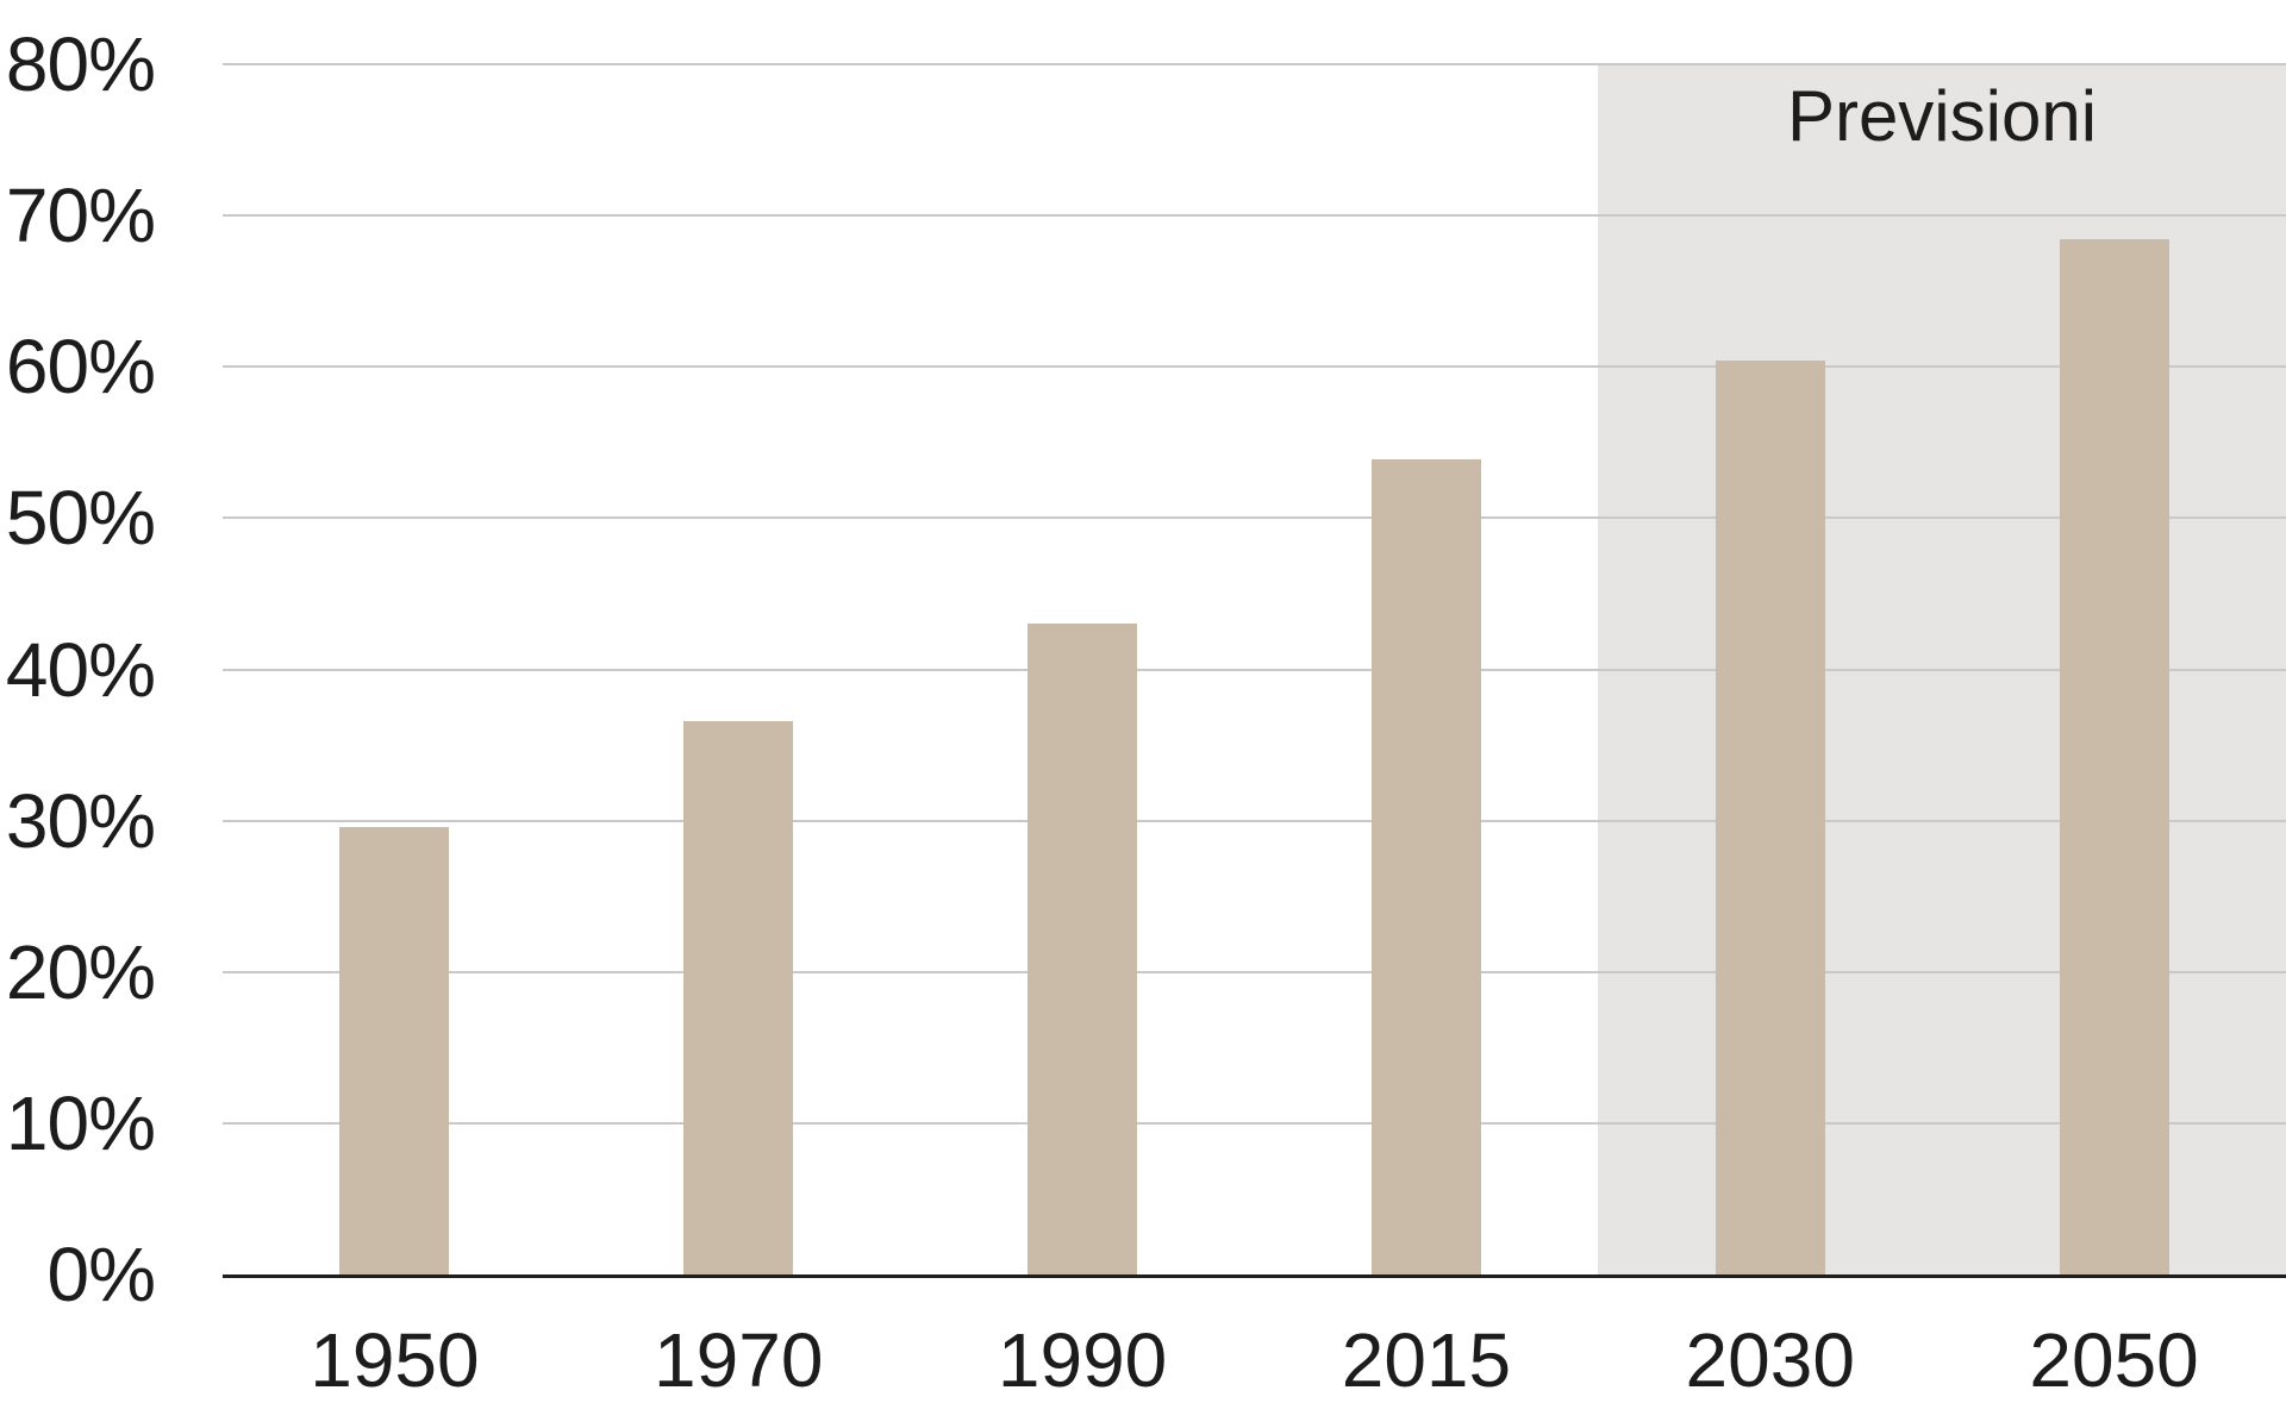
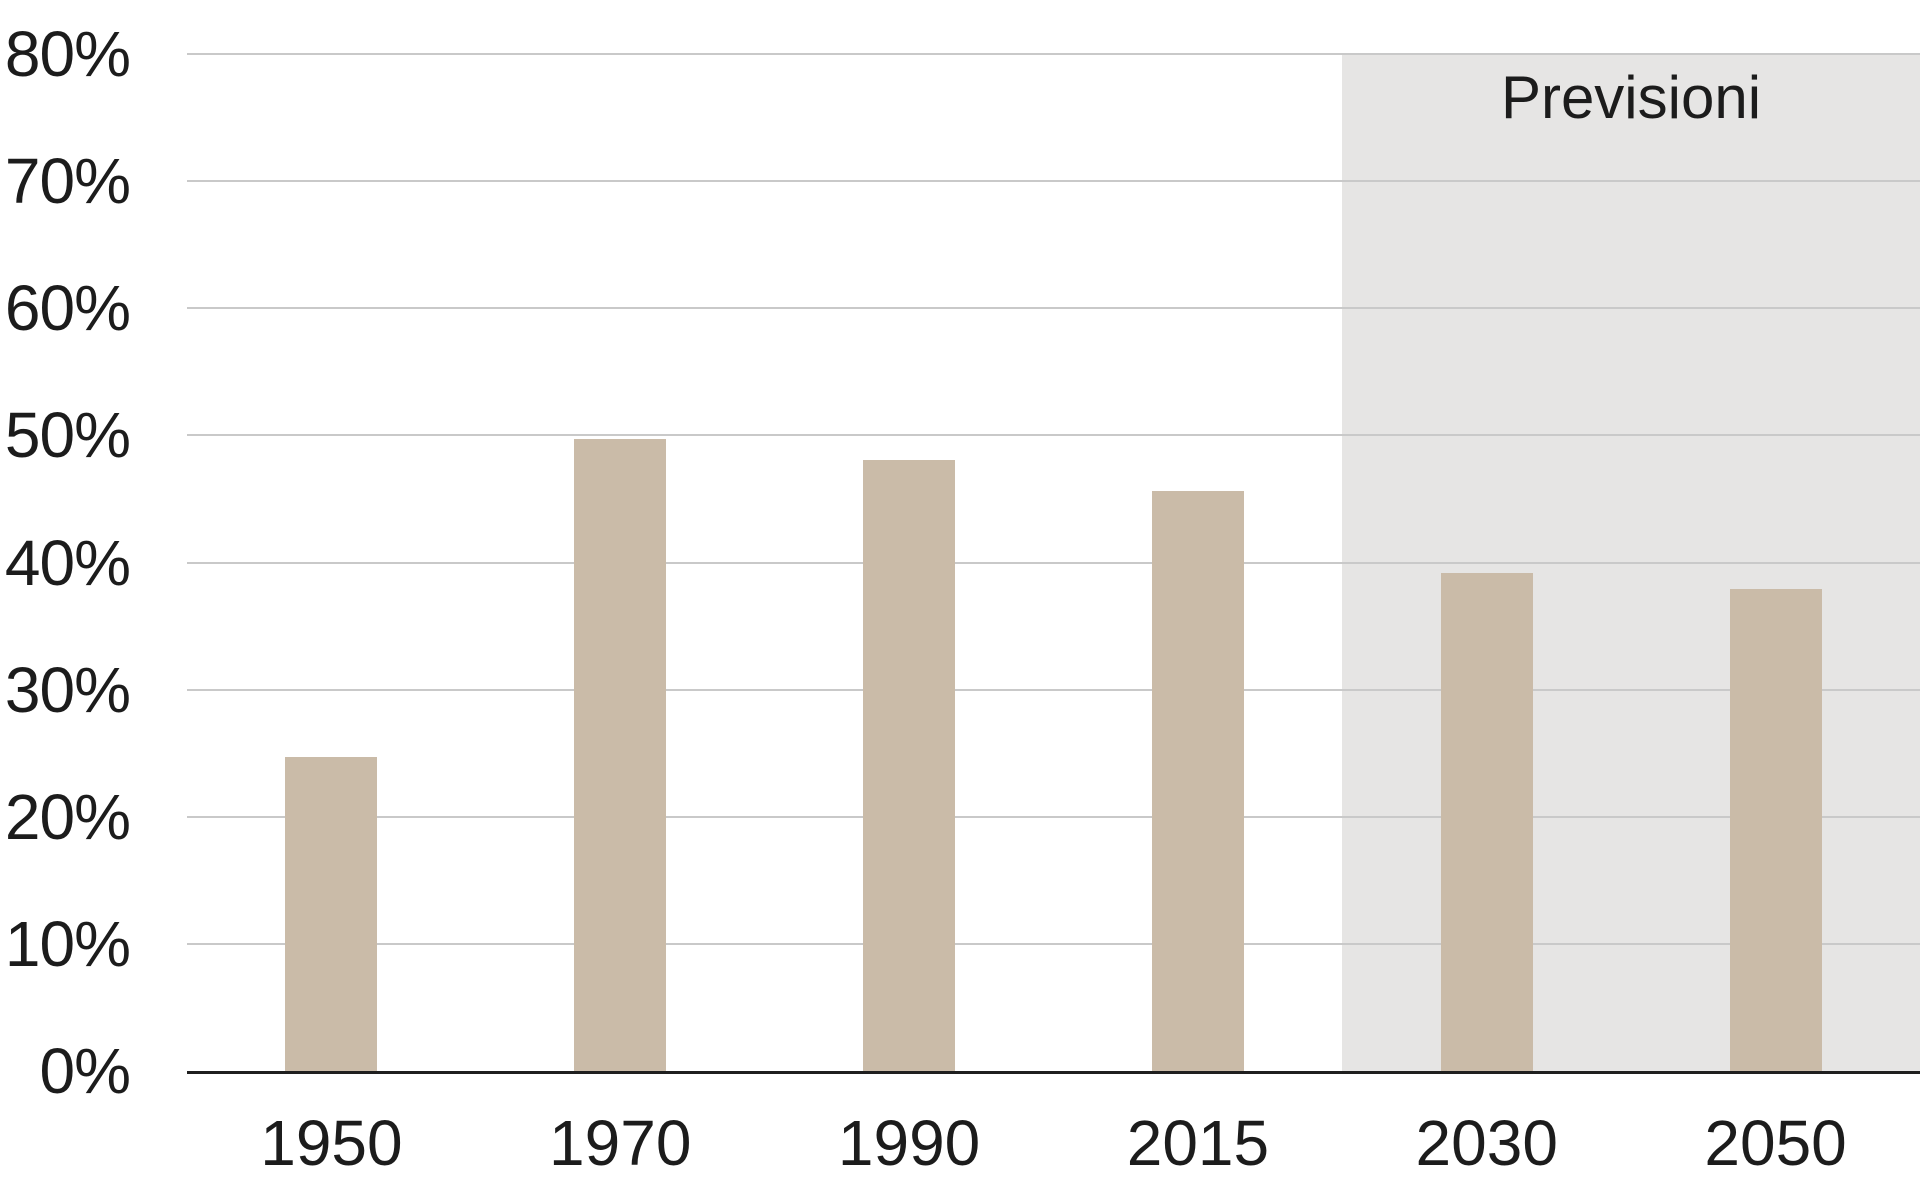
1950: 29.6% -> 24.7%
1970: 36.6% -> 49.7%
1990: 43.0% -> 48.1%
2015: 53.9% -> 45.6%
2030: 60.4% -> 39.2%
2050: 68.4% -> 37.9%
